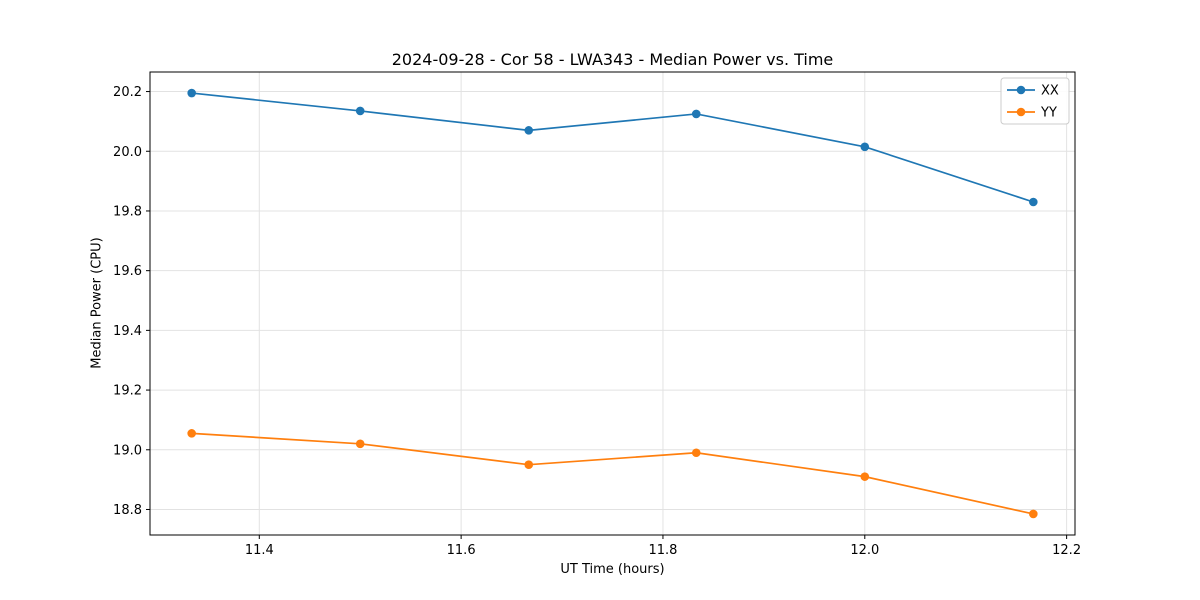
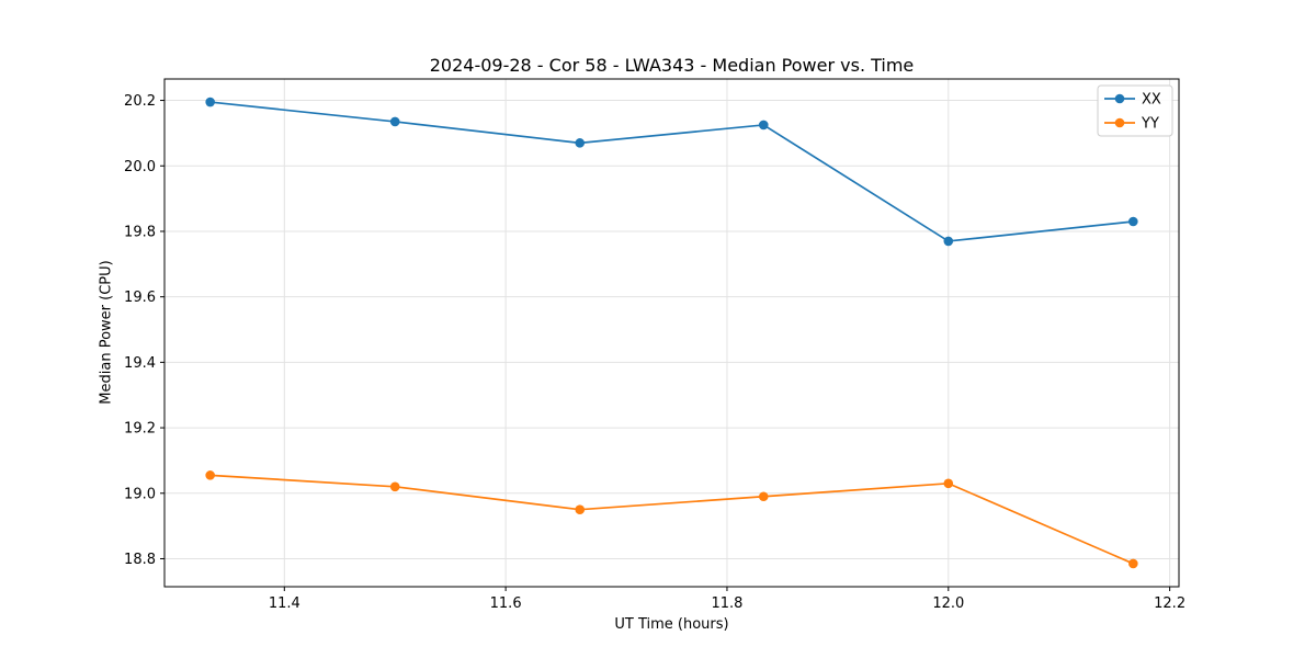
XX/12.0: 20.02 -> 19.77
YY/12.0: 18.91 -> 19.03
